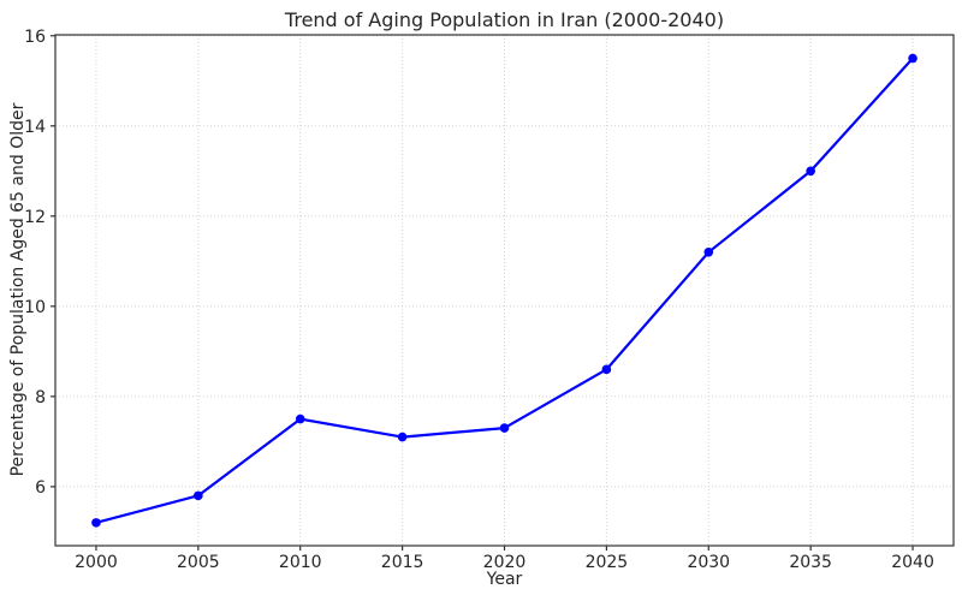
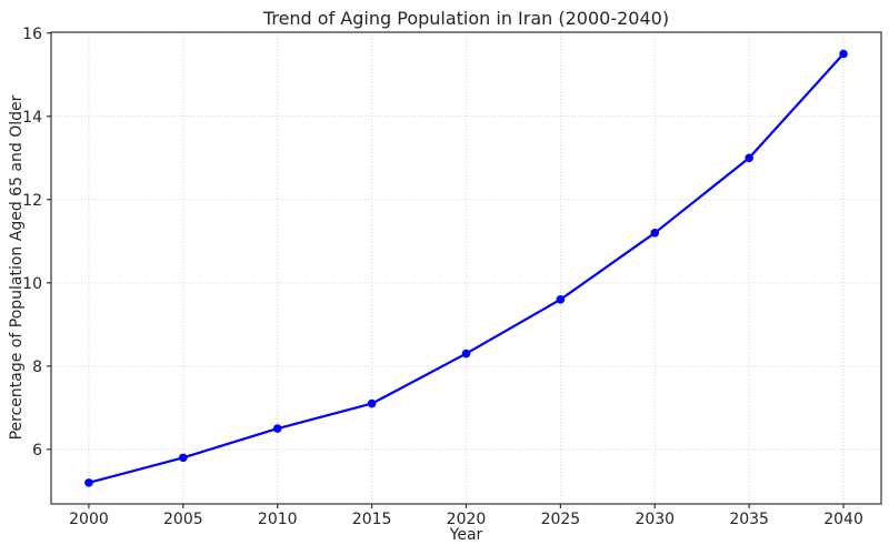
2010: 7.5 -> 6.5
2020: 7.3 -> 8.3
2025: 8.6 -> 9.6
